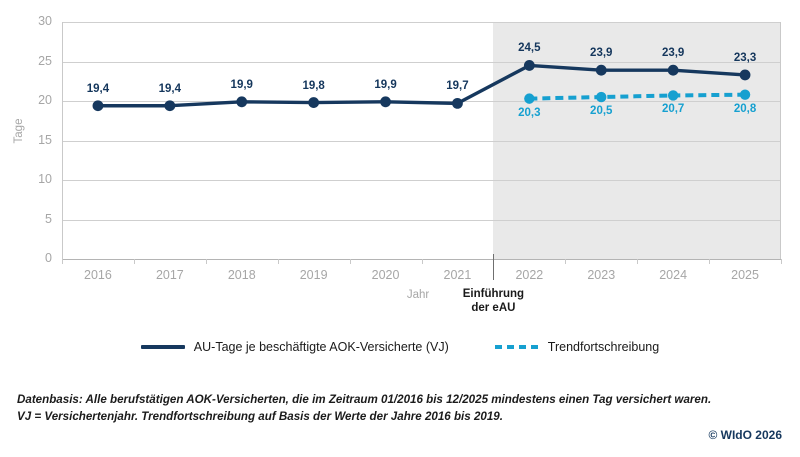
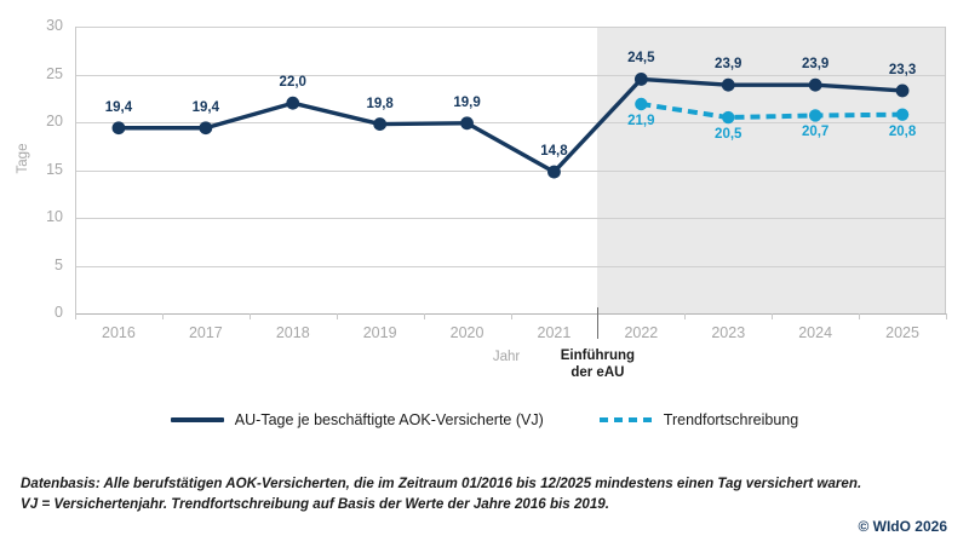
AU-Tage je beschäftigte AOK-Versicherte (VJ)/2018: 19,9 -> 22,0
AU-Tage je beschäftigte AOK-Versicherte (VJ)/2021: 19,7 -> 14,8
Trendfortschreibung/2022: 20,3 -> 21,9
